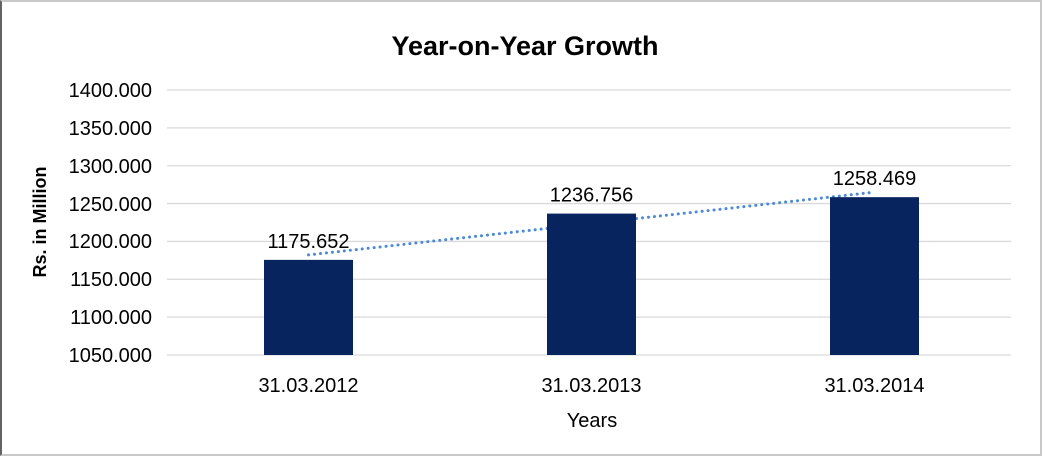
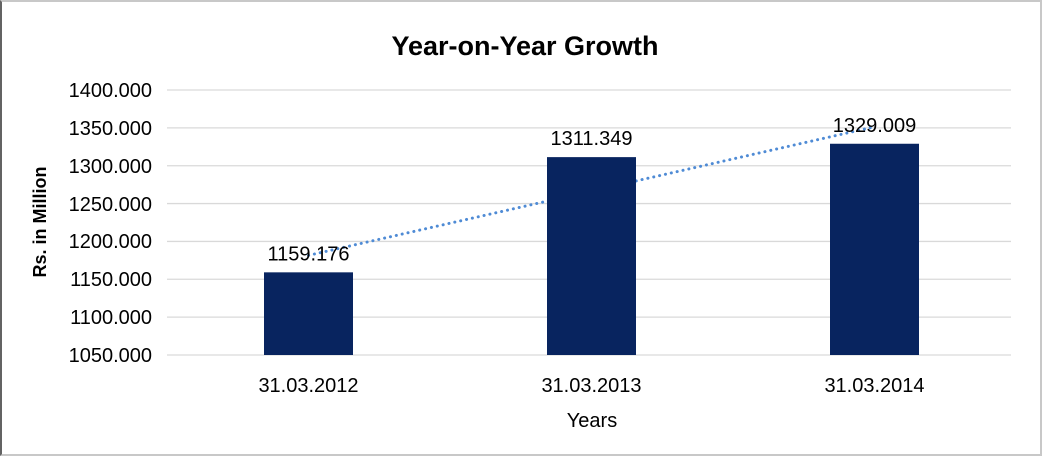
31.03.2012: 1175.652 -> 1159.176
31.03.2013: 1236.756 -> 1311.349
31.03.2014: 1258.469 -> 1329.009
